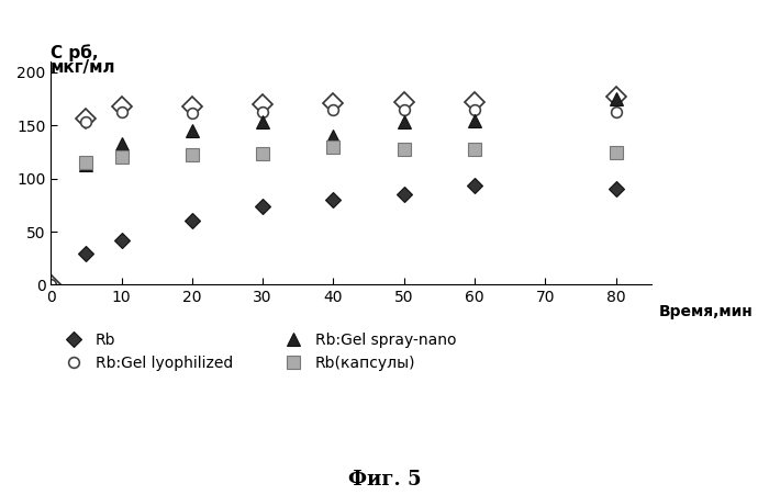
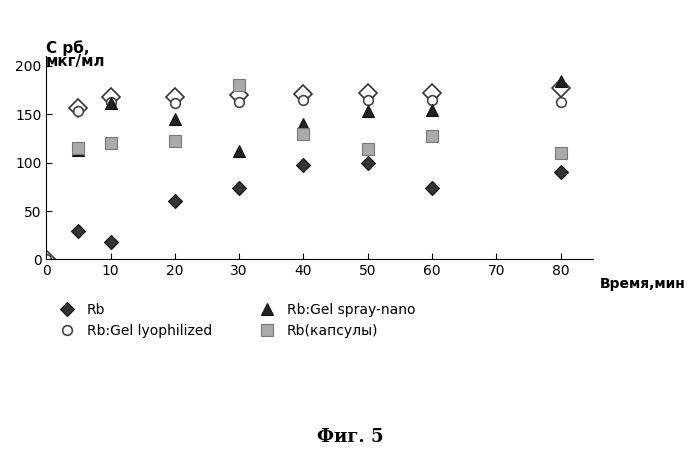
Rb/10: 42 -> 18
Rb:Gel spray-nano/10: 133 -> 162
Rb:Gel spray-nano/30: 153 -> 112
Rb(капсулы)/30: 123 -> 180
Rb/40: 80 -> 98
Rb/50: 85 -> 100
Rb(капсулы)/50: 128 -> 114
Rb/60: 93 -> 74
Rb:Gel spray-nano/80: 175 -> 184
Rb(капсулы)/80: 124 -> 110
